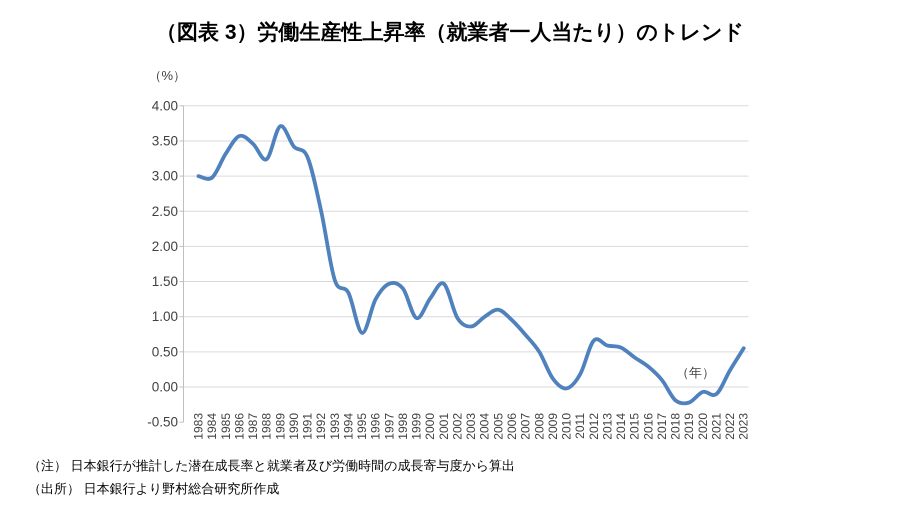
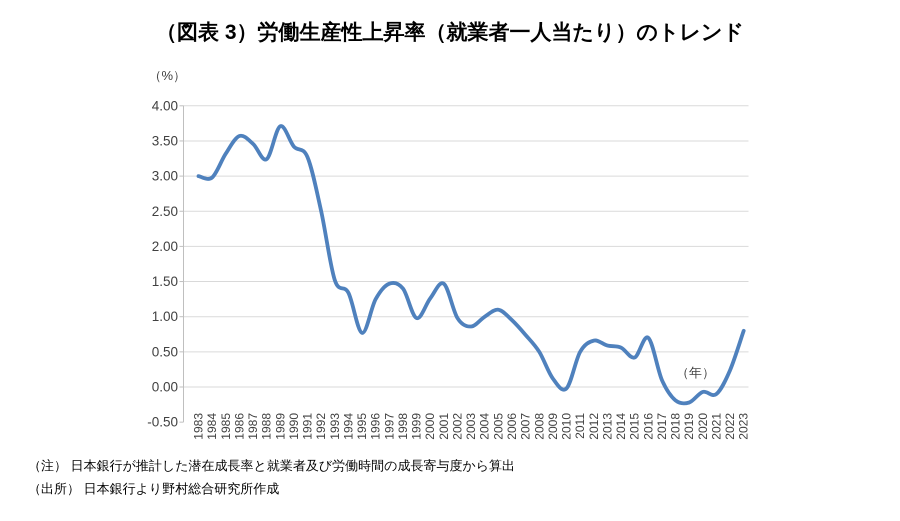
2011: 0.2 -> 0.5
2016: 0.3 -> 0.7
2023: 0.6 -> 0.8
